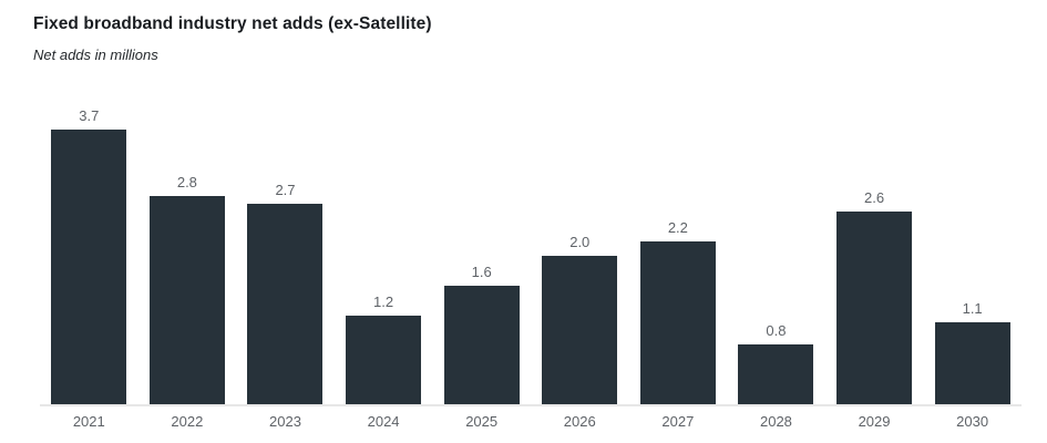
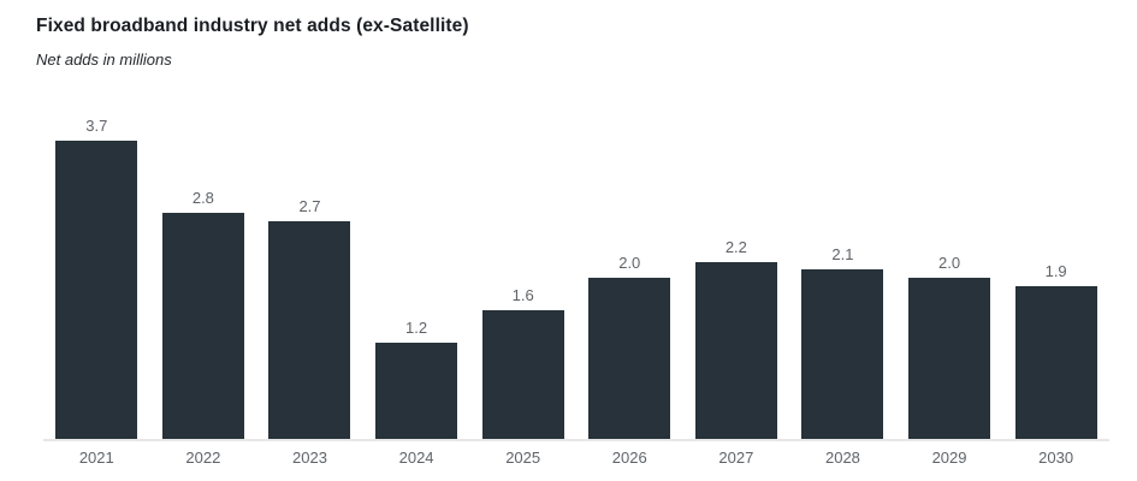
2028: 0.8 -> 2.1
2029: 2.6 -> 2.0
2030: 1.1 -> 1.9
